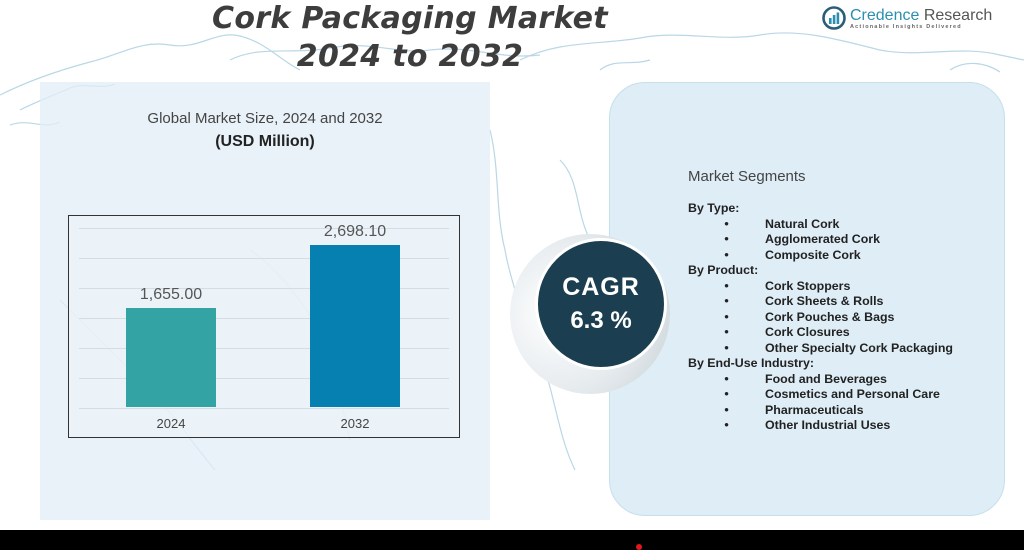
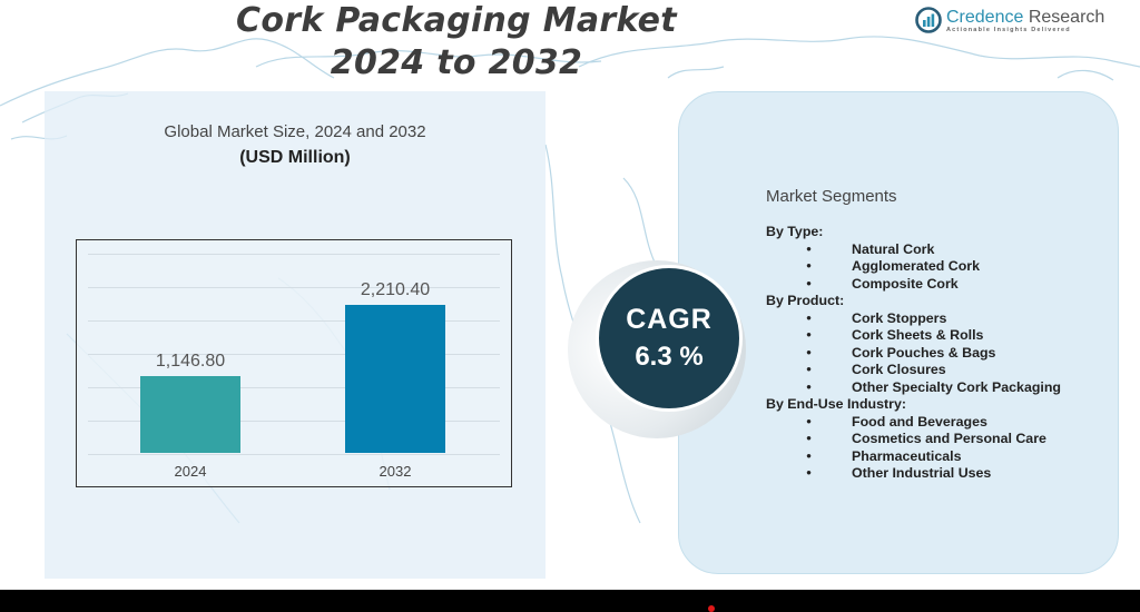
2024: 1,655.00 -> 1,146.80
2032: 2,698.10 -> 2,210.40
